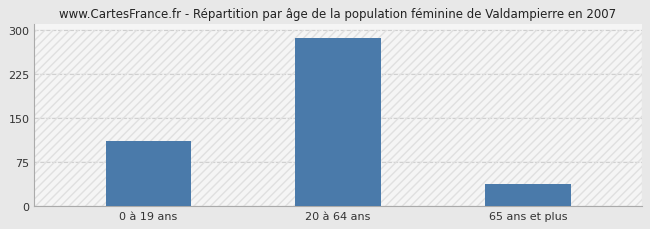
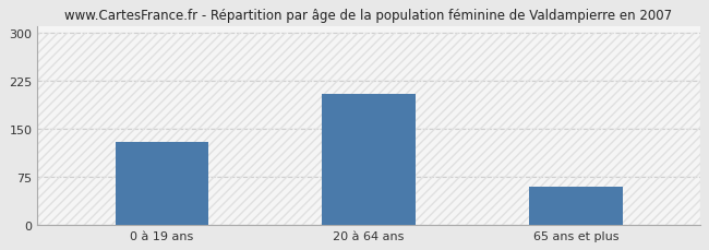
0 à 19 ans: 110 -> 130
20 à 64 ans: 287 -> 204
65 ans et plus: 38 -> 60
